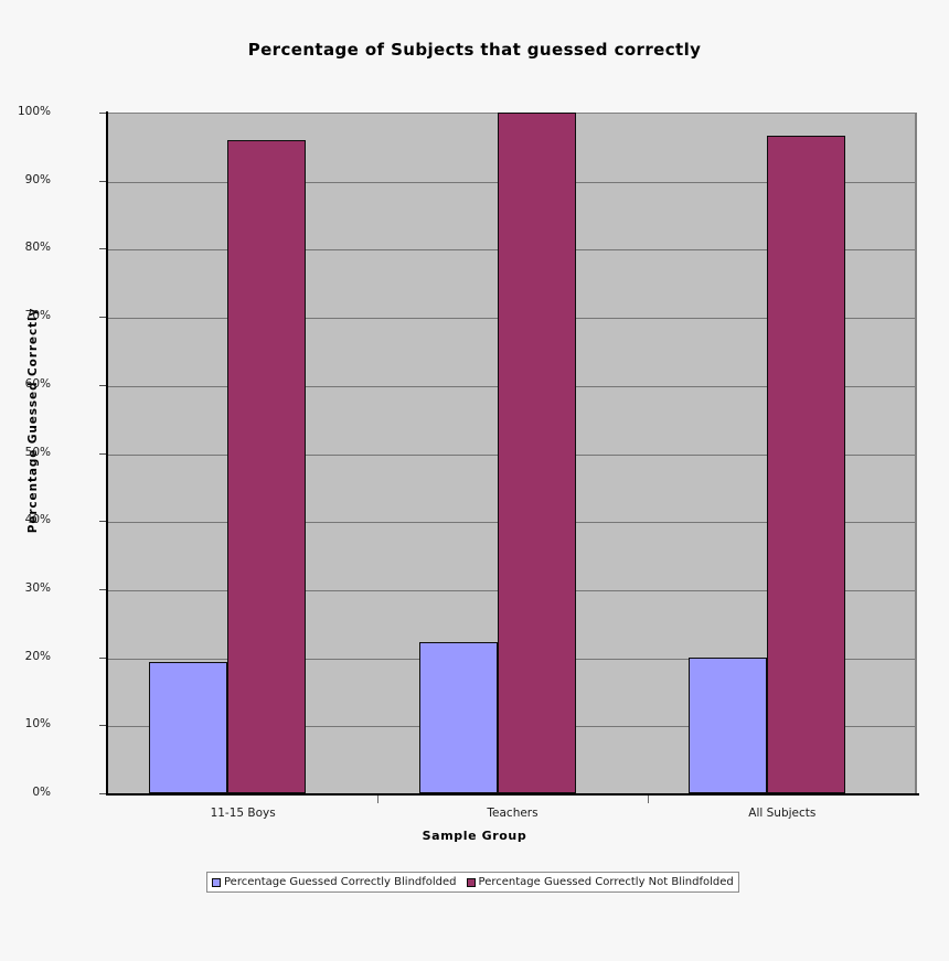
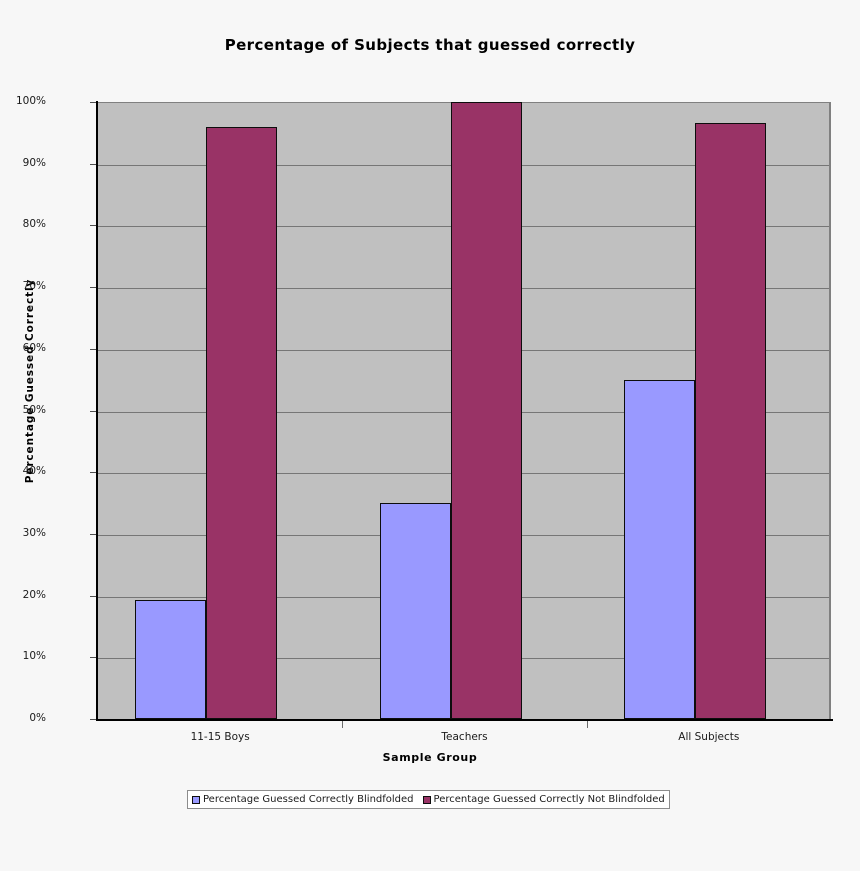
Percentage Guessed Correctly Blindfolded/Teachers: 22% -> 35%
Percentage Guessed Correctly Blindfolded/All Subjects: 20% -> 55%
